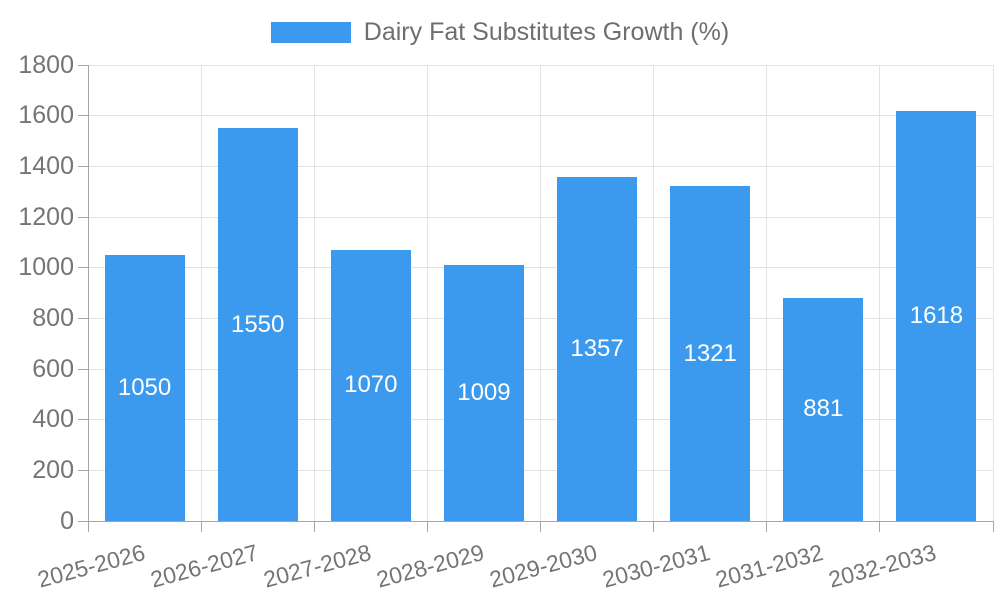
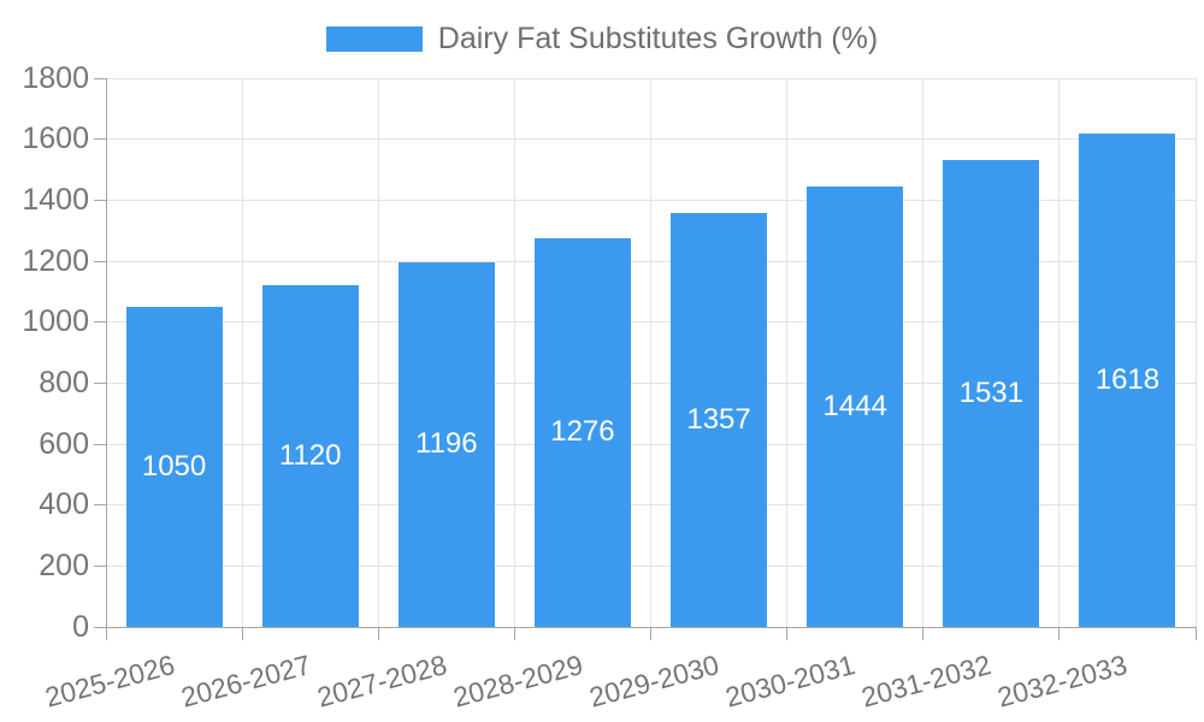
2026-2027: 1550 -> 1120
2027-2028: 1070 -> 1196
2028-2029: 1009 -> 1276
2030-2031: 1321 -> 1444
2031-2032: 881 -> 1531
